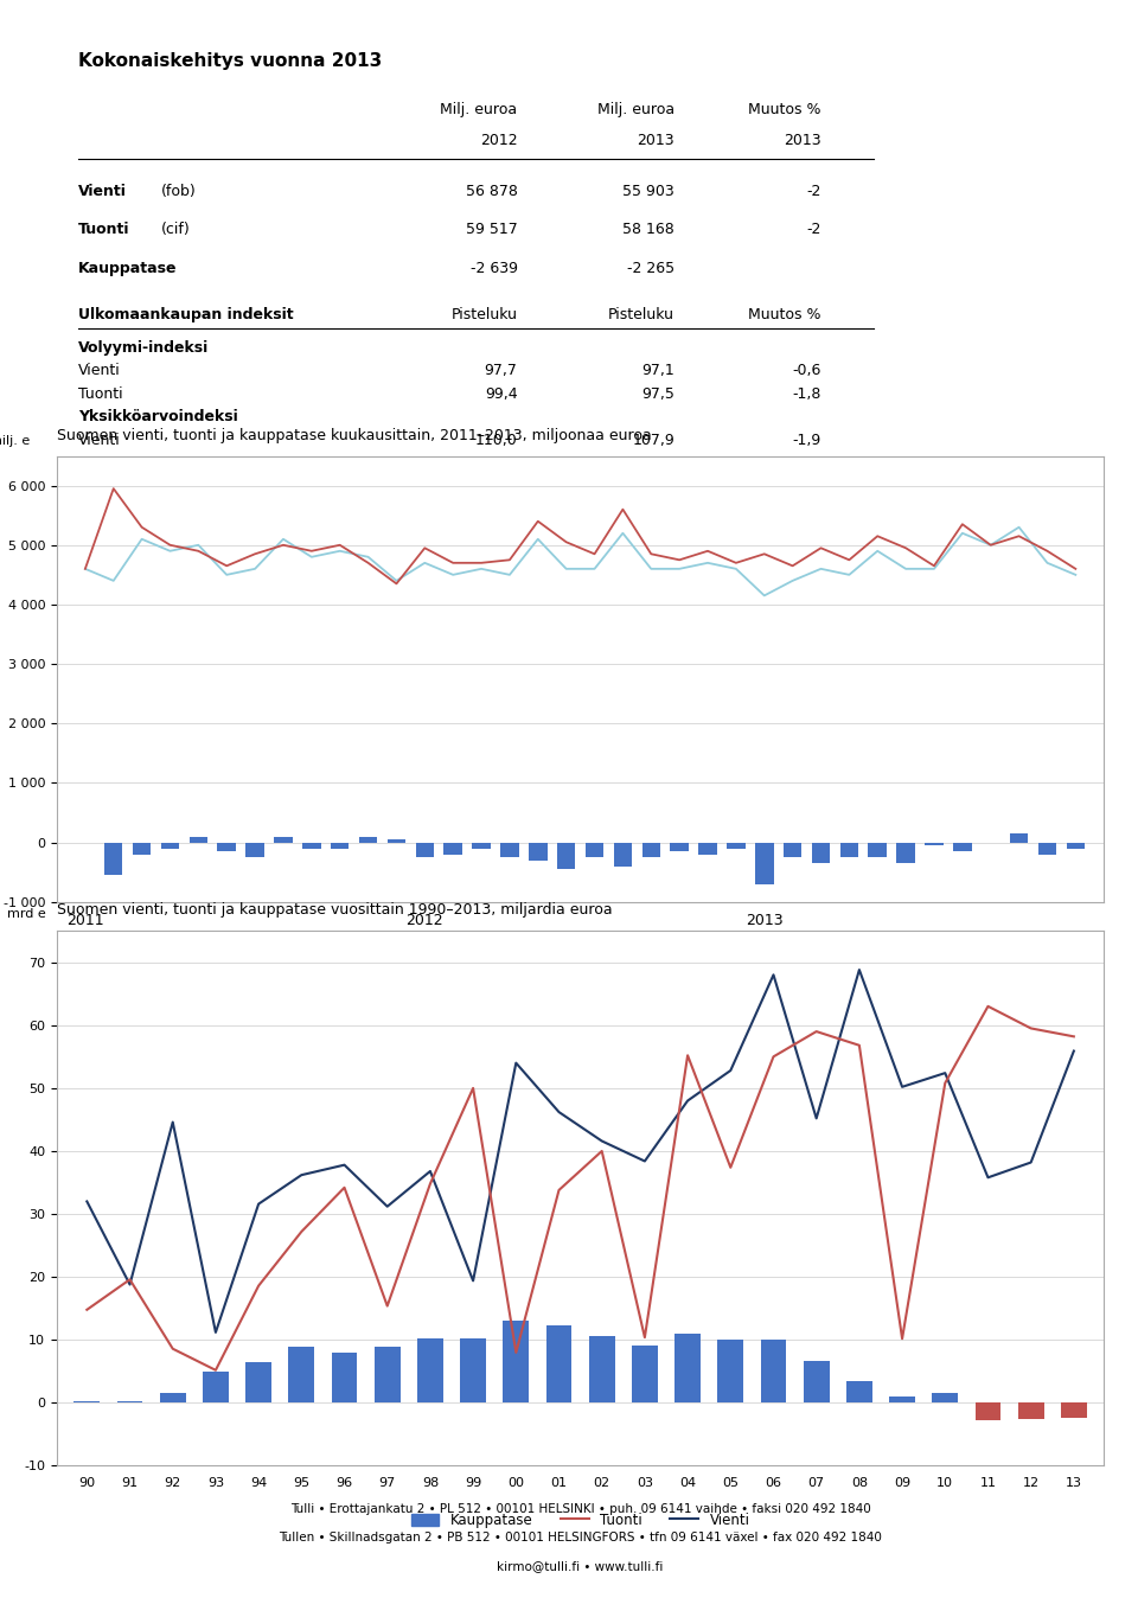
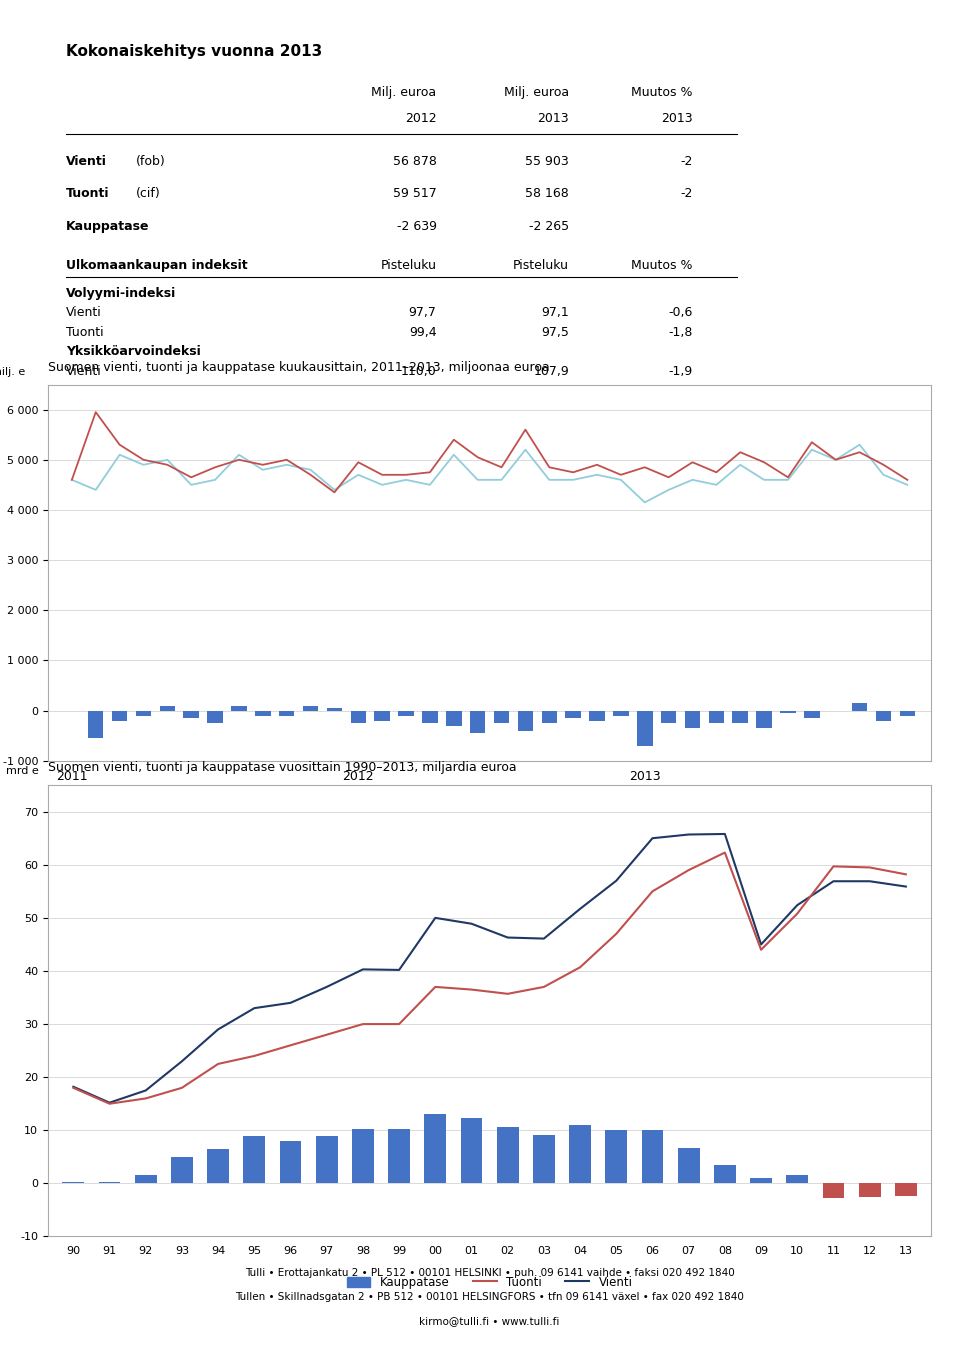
Vienti/90: 32.0 -> 18.2
Tuonti/90: 14.8 -> 18.0
Vienti/91: 18.8 -> 15.2
Tuonti/91: 19.6 -> 15.0
Vienti/92: 44.6 -> 17.5
Tuonti/92: 8.6 -> 16.0
Vienti/93: 11.2 -> 23.0
Tuonti/93: 5.2 -> 18.0
Vienti/94: 31.6 -> 29.0
Tuonti/94: 18.6 -> 22.5
Vienti/95: 36.2 -> 33.0
Tuonti/95: 27.2 -> 24.0
Vienti/96: 37.8 -> 34.0
Tuonti/96: 34.2 -> 26.0
Vienti/97: 31.2 -> 37.0
Tuonti/97: 15.4 -> 28.0
Vienti/98: 36.8 -> 40.3
Tuonti/98: 34.8 -> 30.0
Vienti/99: 19.4 -> 40.2
Tuonti/99: 50.0 -> 30.0
Vienti/00: 54.0 -> 50.0
Tuonti/00: 8.0 -> 37.0
Vienti/01: 46.2 -> 48.9
Tuonti/01: 33.8 -> 36.5
Vienti/02: 41.6 -> 46.3
Tuonti/02: 40.0 -> 35.7
Vienti/03: 38.4 -> 46.1
Tuonti/03: 10.4 -> 37.0
Vienti/04: 48.0 -> 51.7
Tuonti/04: 55.2 -> 40.7
Vienti/05: 52.8 -> 57.0
Tuonti/05: 37.4 -> 47.0
Vienti/06: 68.0 -> 65.0
Vienti/07: 45.2 -> 65.7
Vienti/08: 68.8 -> 65.8
Tuonti/08: 56.8 -> 62.3
Vienti/09: 50.2 -> 45.0
Tuonti/09: 10.2 -> 44.0
Vienti/11: 35.8 -> 56.9
Tuonti/11: 63.0 -> 59.7
Vienti/12: 38.2 -> 56.9
